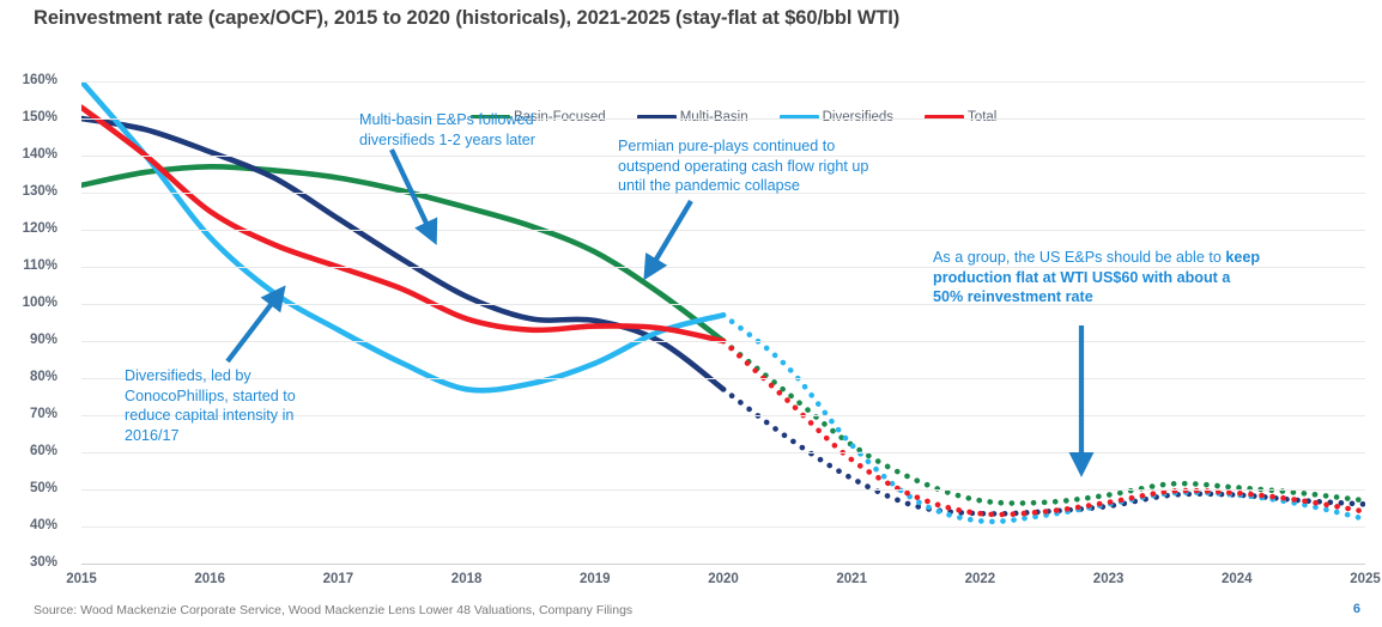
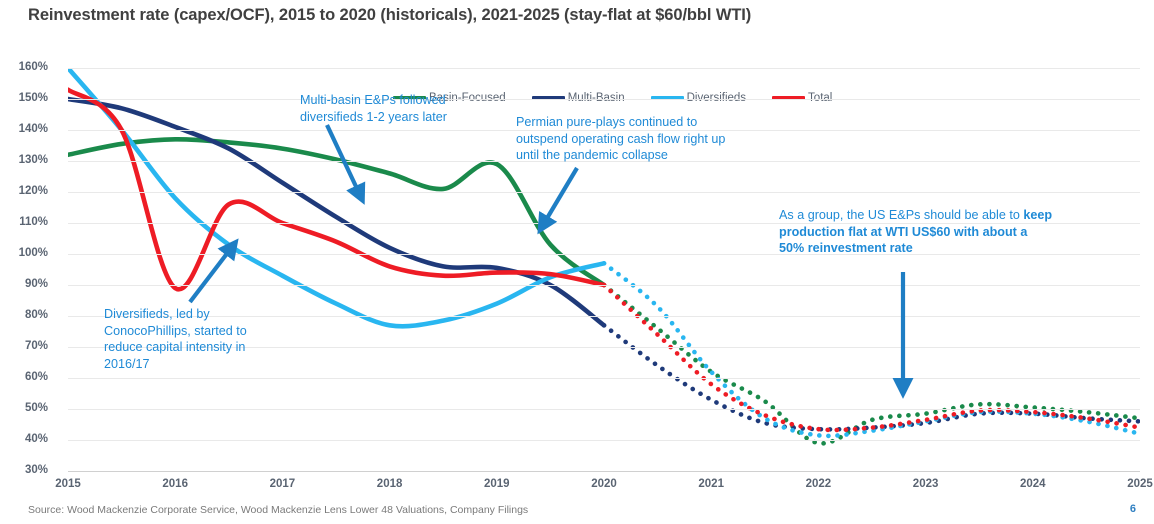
Total/2016: 125% -> 89%
Basin-Focused/2019: 114% -> 129%
Basin-Focused/2022: 47% -> 39%
